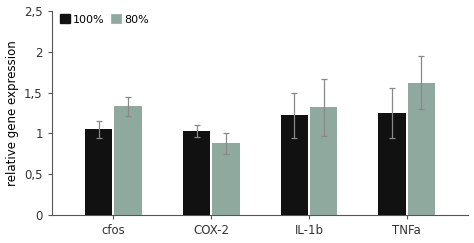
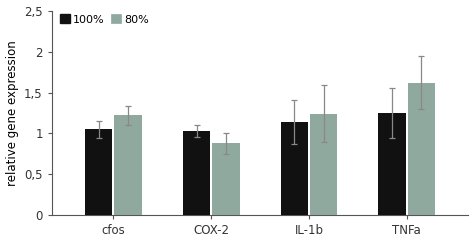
80%/cfos: 1,33 -> 1,22
100%/IL-1b: 1,22 -> 1,14
80%/IL-1b: 1,32 -> 1,24
